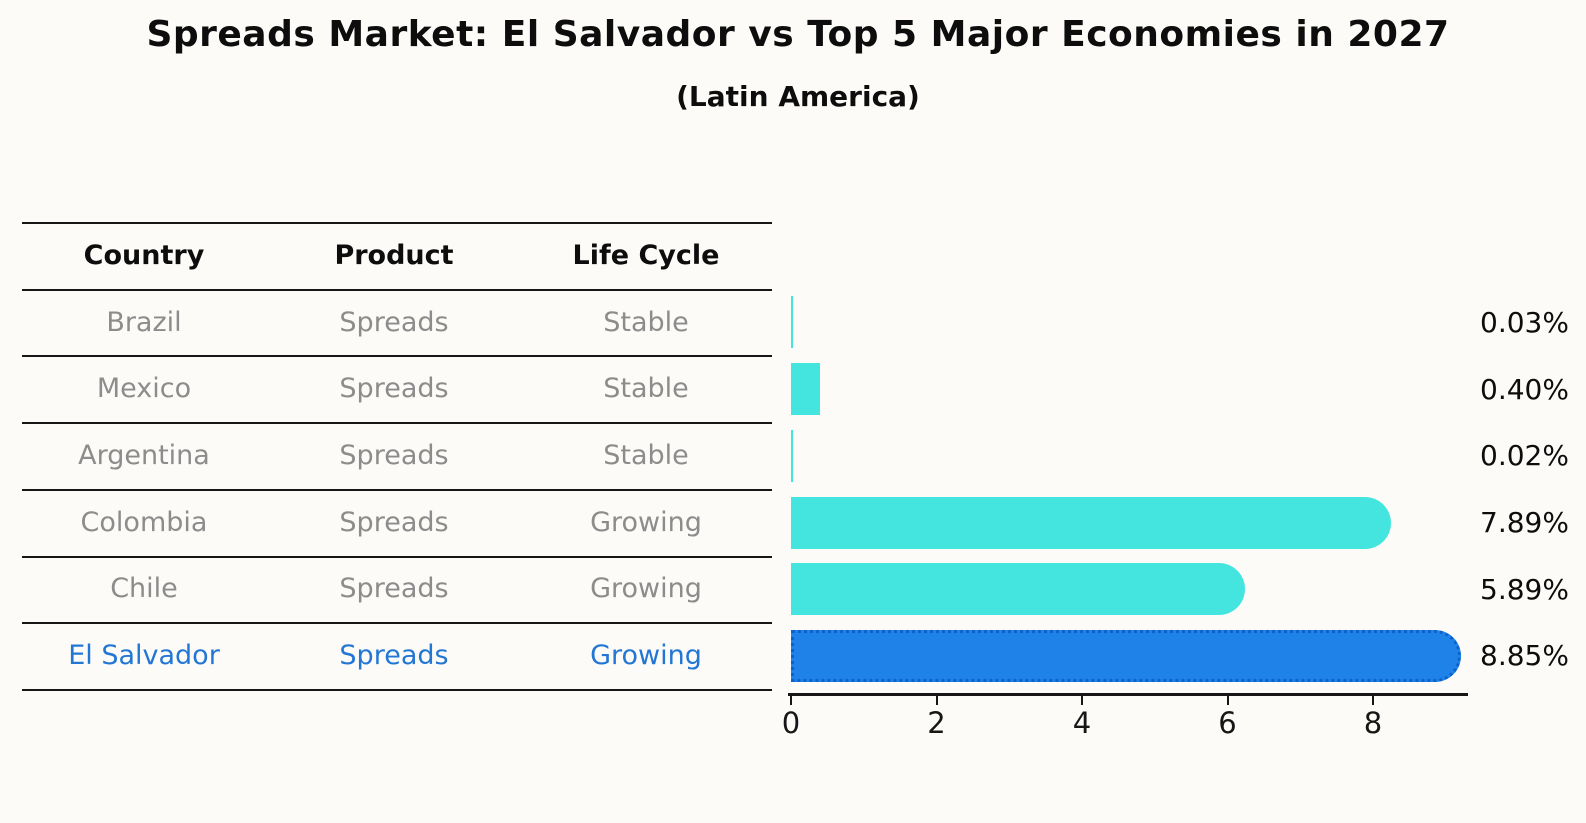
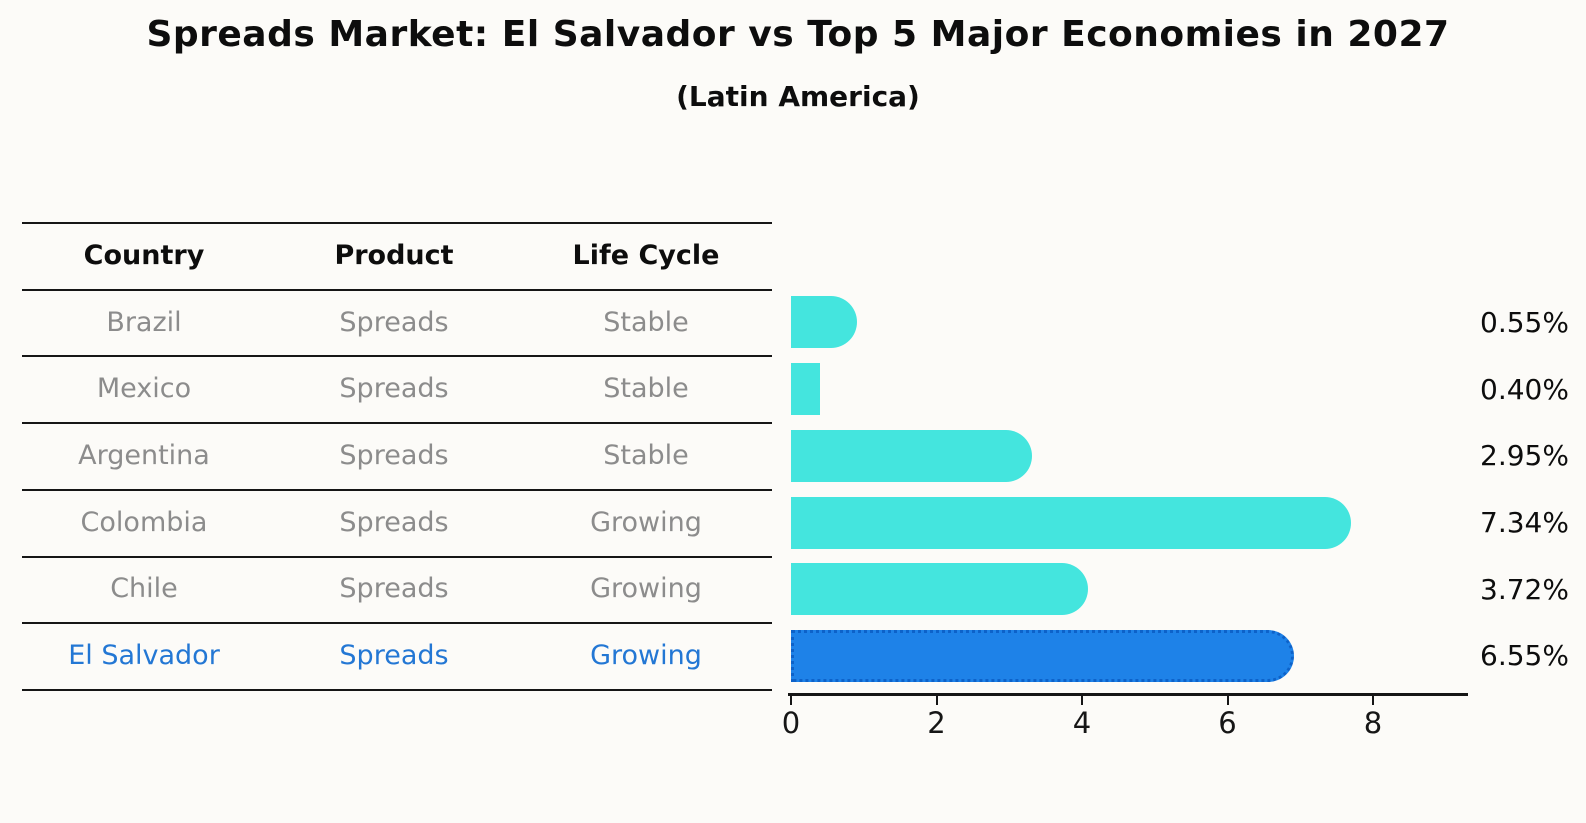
Brazil: 0.03% -> 0.55%
Argentina: 0.02% -> 2.95%
Colombia: 7.89% -> 7.34%
Chile: 5.89% -> 3.72%
El Salvador: 8.85% -> 6.55%
